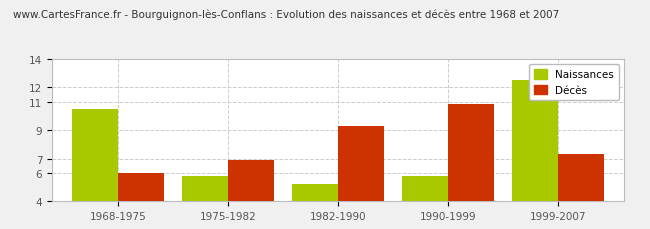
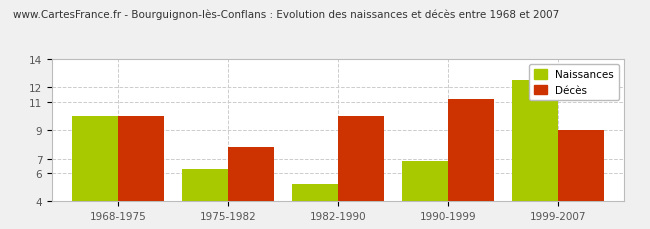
Naissances/1968-1975: 10.5 -> 10.0
Décès/1968-1975: 6.0 -> 10.0
Naissances/1975-1982: 5.8 -> 6.3
Décès/1975-1982: 6.9 -> 7.8
Décès/1982-1990: 9.3 -> 10.0
Naissances/1990-1999: 5.8 -> 6.8
Décès/1990-1999: 10.8 -> 11.2
Décès/1999-2007: 7.3 -> 9.0
